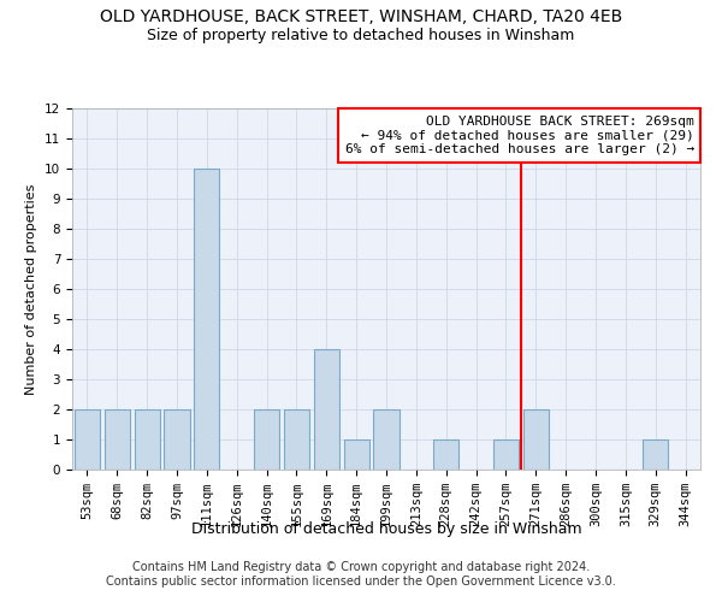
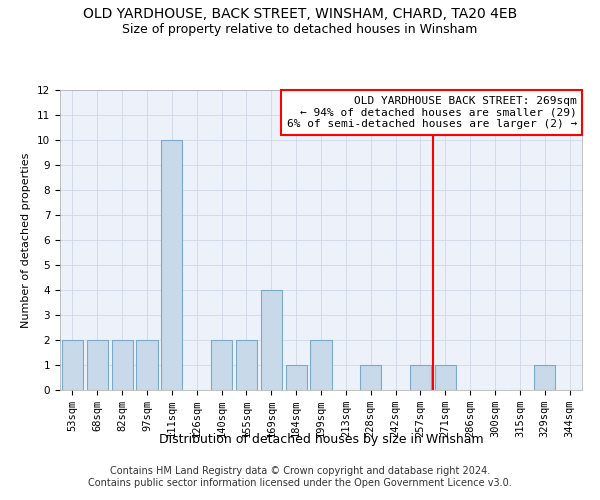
271sqm: 2 -> 1
